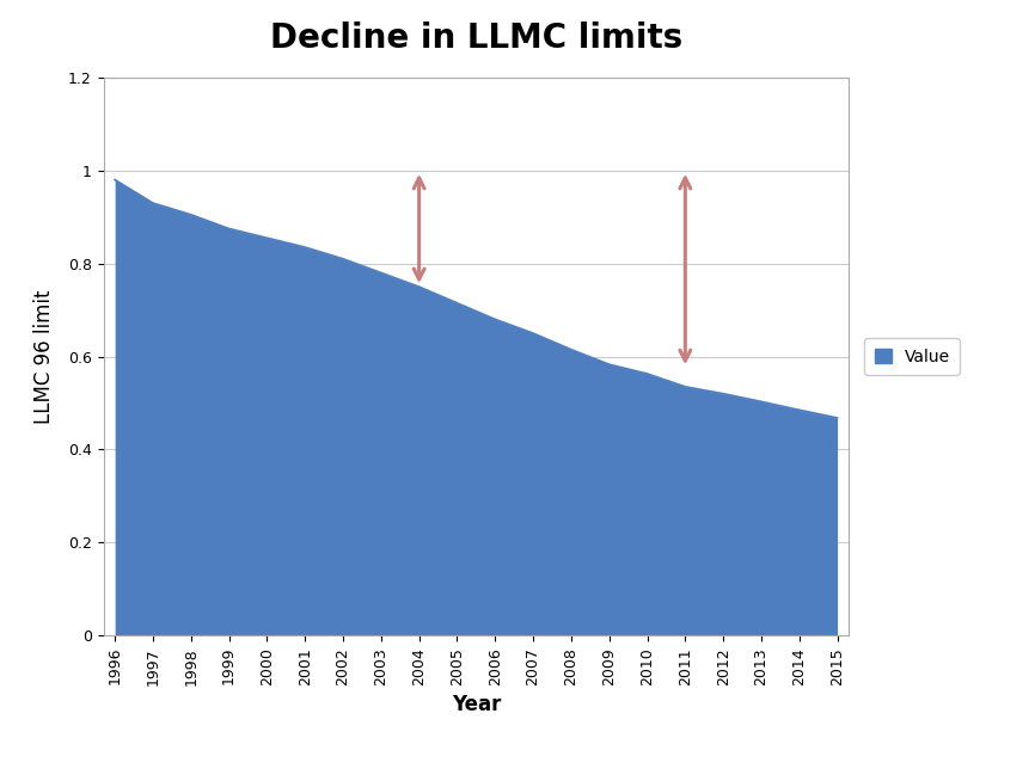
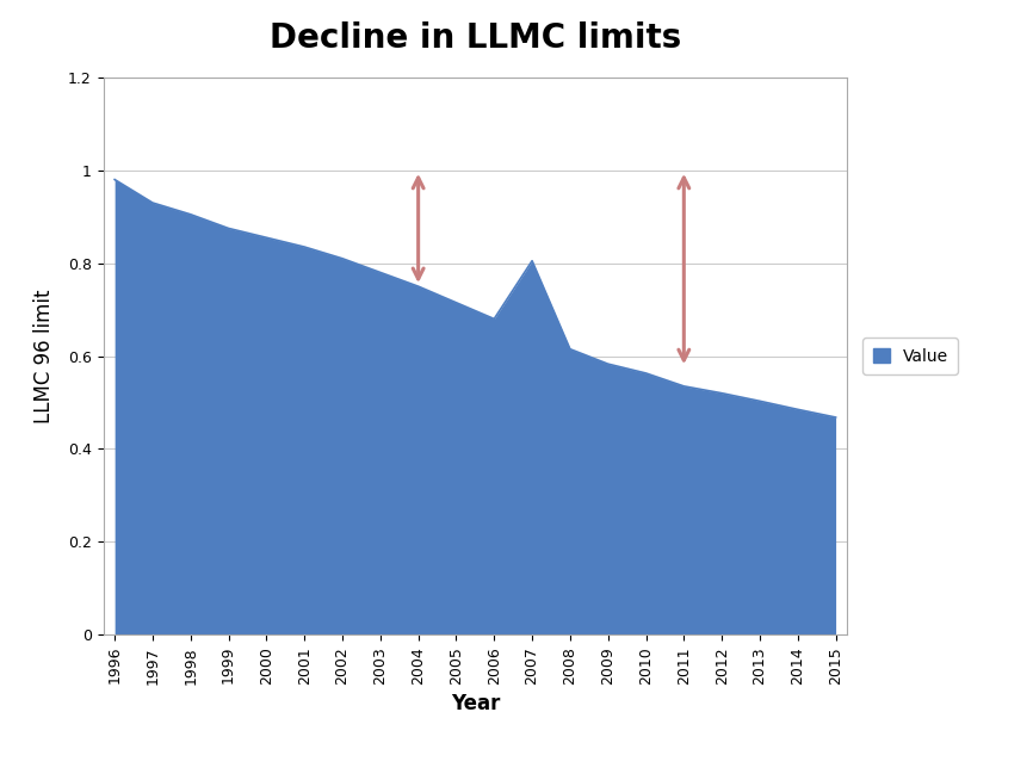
2007: 0.650 -> 0.805
